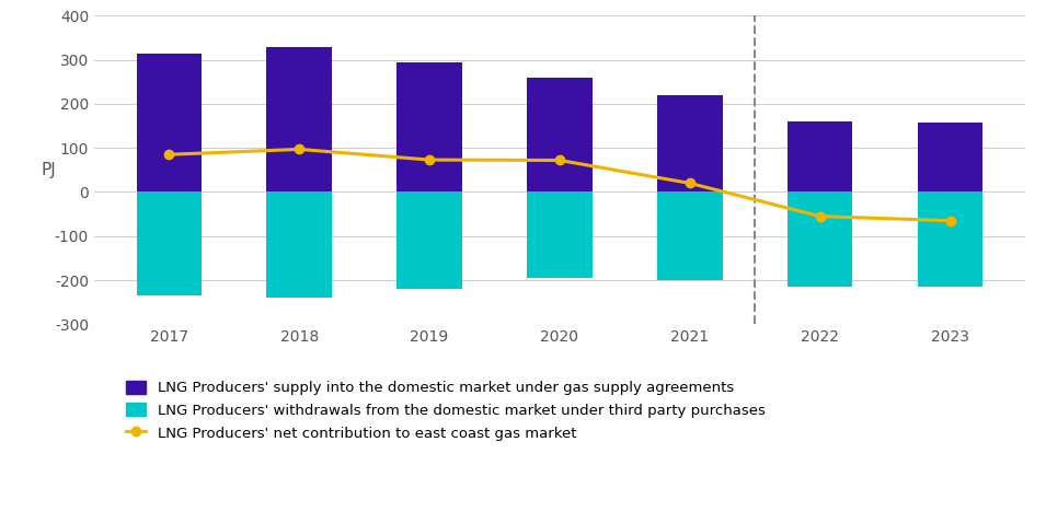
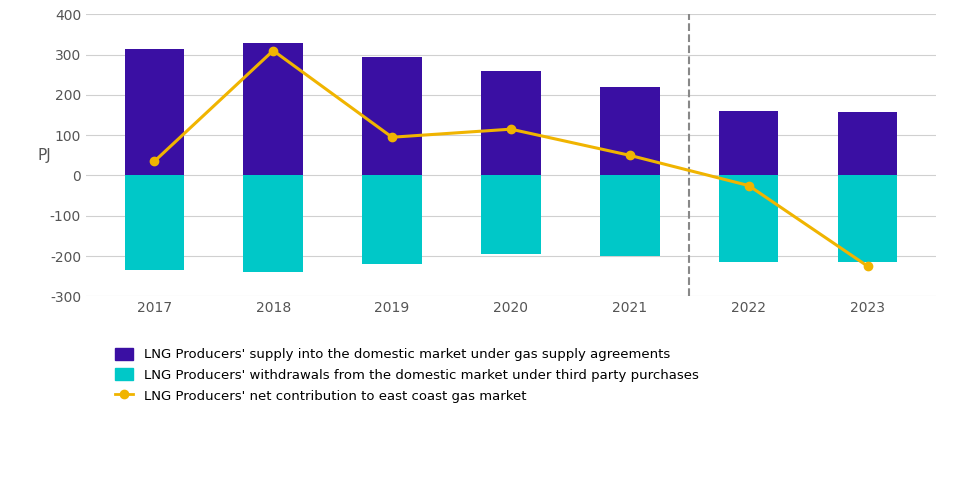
LNG Producers' net contribution to east coast gas market/2017: 85 -> 35
LNG Producers' net contribution to east coast gas market/2018: 97 -> 310
LNG Producers' net contribution to east coast gas market/2019: 73 -> 95
LNG Producers' net contribution to east coast gas market/2020: 72 -> 115
LNG Producers' net contribution to east coast gas market/2021: 20 -> 50
LNG Producers' net contribution to east coast gas market/2022: -55 -> -25
LNG Producers' net contribution to east coast gas market/2023: -65 -> -225
